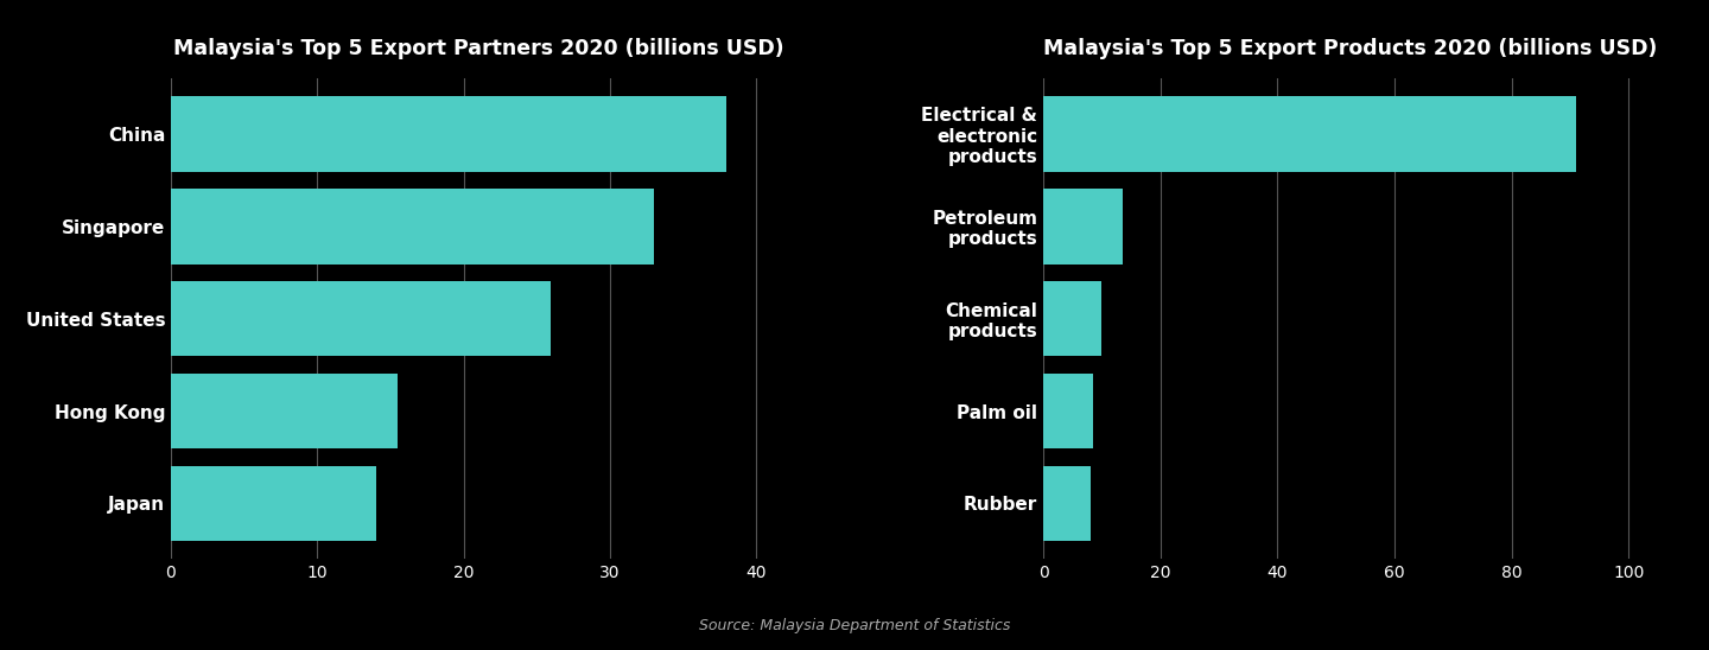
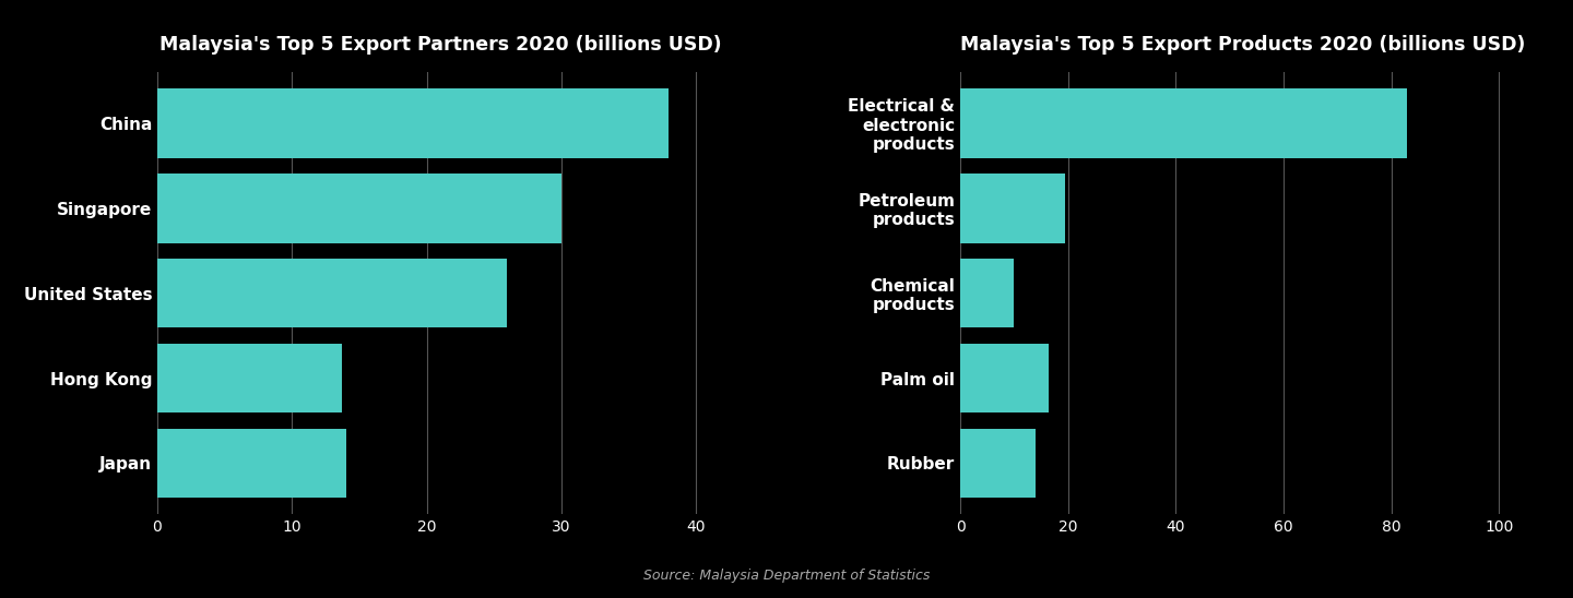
Malaysia's Top 5 Export Partners 2020 (billions USD)/Singapore: 33.0 -> 30.0
Malaysia's Top 5 Export Partners 2020 (billions USD)/Hong Kong: 15.5 -> 13.7
Malaysia's Top 5 Export Products 2020 (billions USD)/Electrical & electronic products: 91.0 -> 83.0
Malaysia's Top 5 Export Products 2020 (billions USD)/Petroleum products: 13.5 -> 19.5
Malaysia's Top 5 Export Products 2020 (billions USD)/Palm oil: 8.5 -> 16.5
Malaysia's Top 5 Export Products 2020 (billions USD)/Rubber: 8.0 -> 14.0
